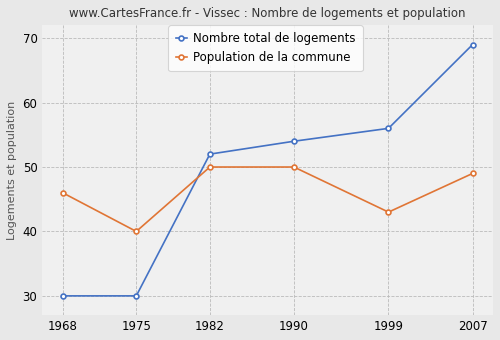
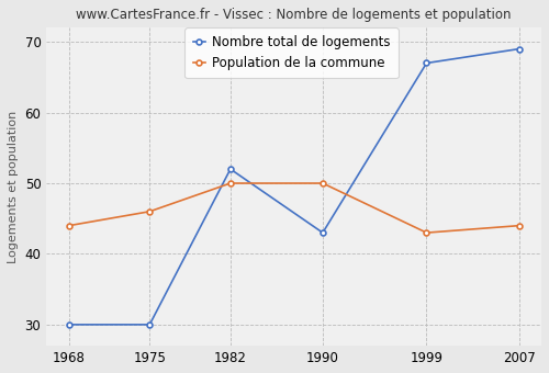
Population de la commune/1968: 46 -> 44
Population de la commune/1975: 40 -> 46
Nombre total de logements/1990: 54 -> 43
Nombre total de logements/1999: 56 -> 67
Population de la commune/2007: 49 -> 44
